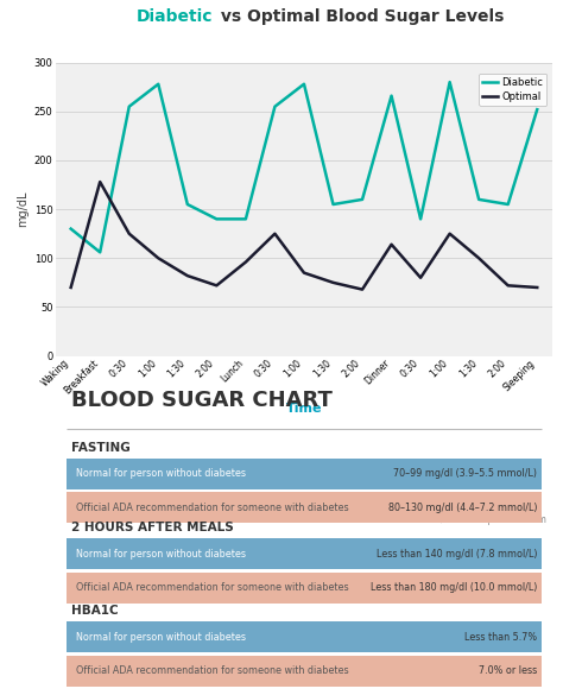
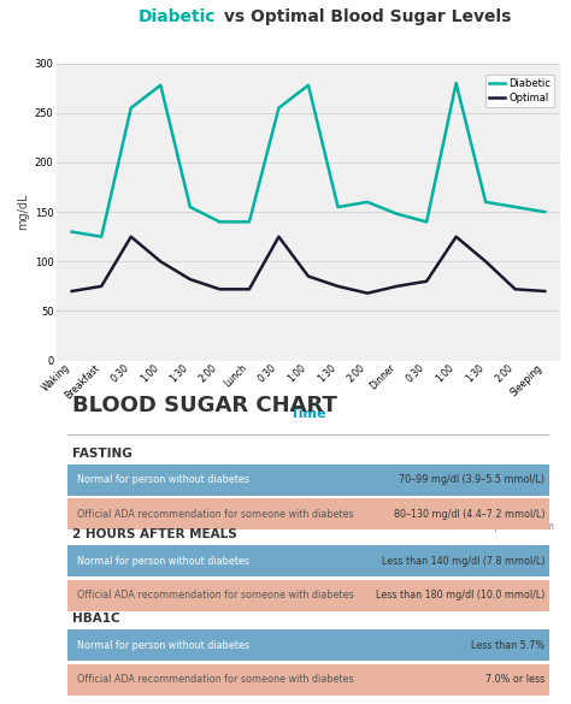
Diabetic/Breakfast: 106 -> 125
Optimal/Breakfast: 178 -> 75
Optimal/Lunch: 96 -> 72
Diabetic/Dinner: 266 -> 148
Optimal/Dinner: 114 -> 75
Diabetic/Sleeping: 252 -> 150
